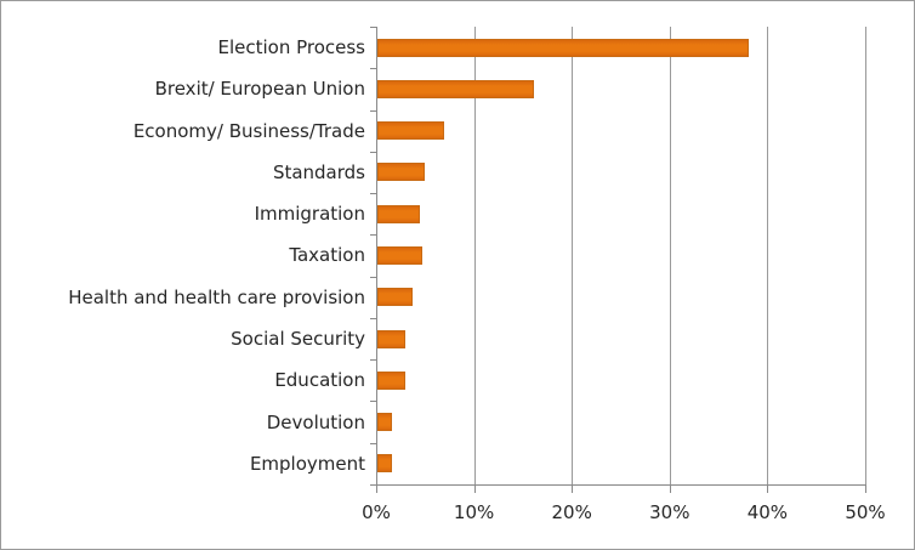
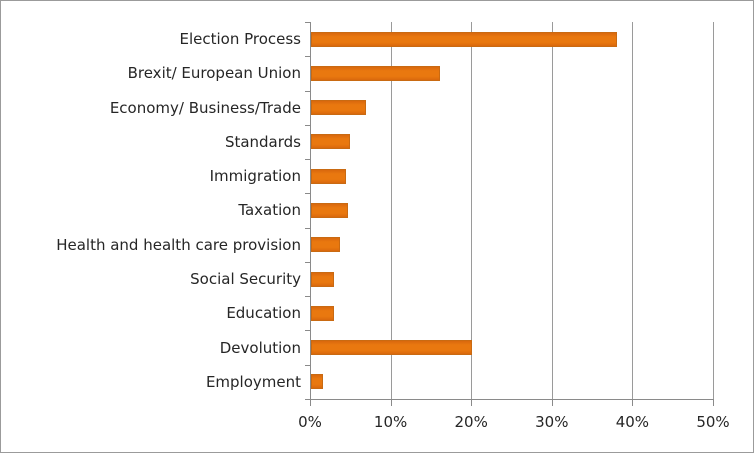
Devolution: 2% -> 20%
